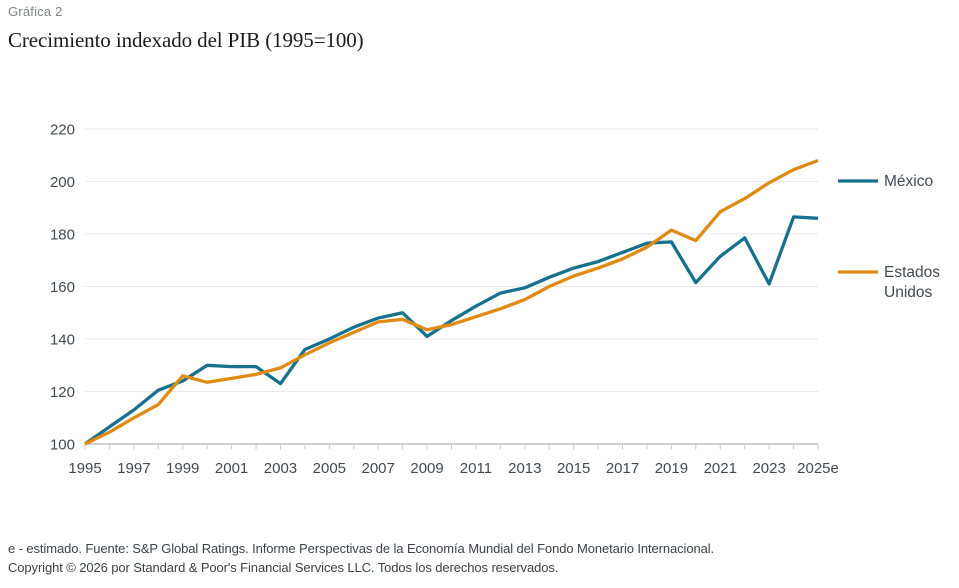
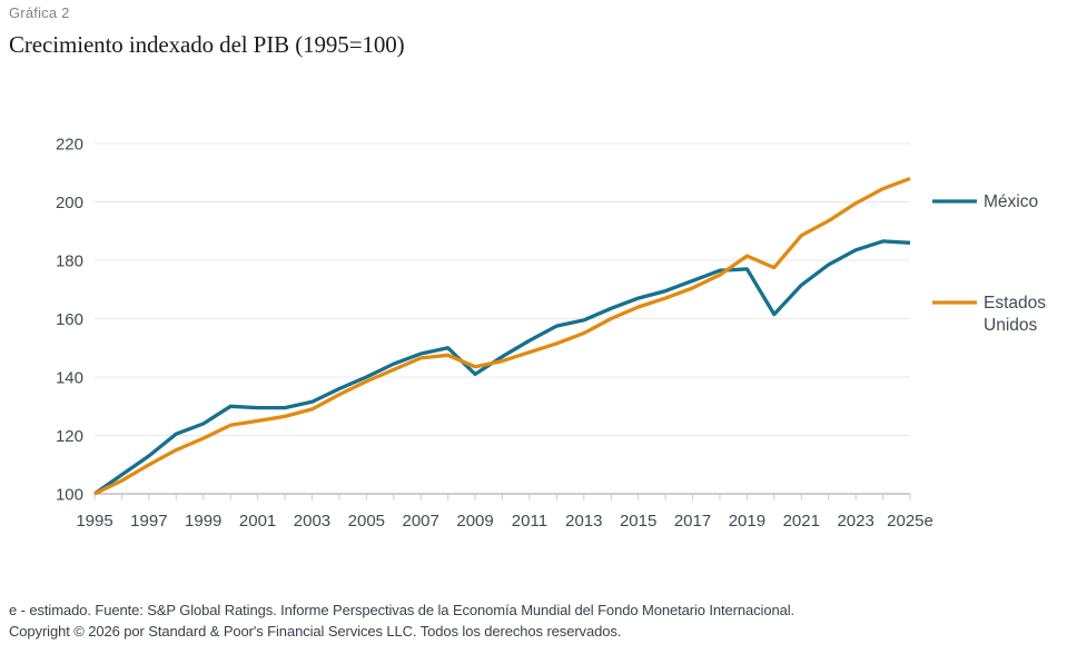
Estados Unidos/1999: 126 -> 119
México/2003: 123 -> 132
México/2023: 161 -> 184
